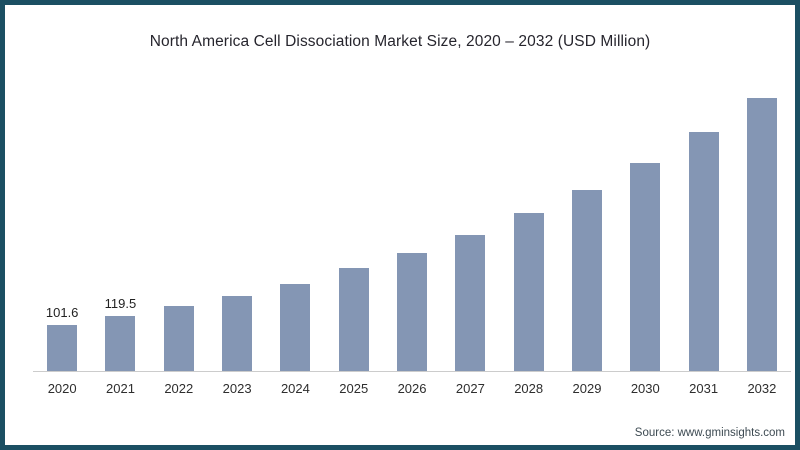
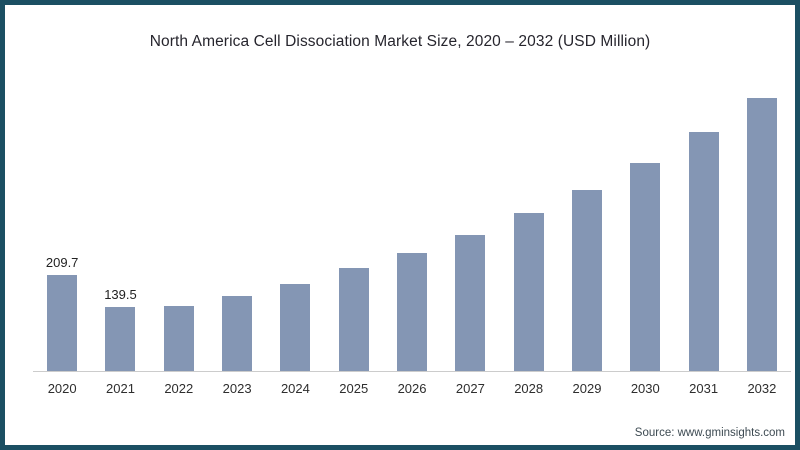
2020: 101.6 -> 209.7
2021: 119.5 -> 139.5
